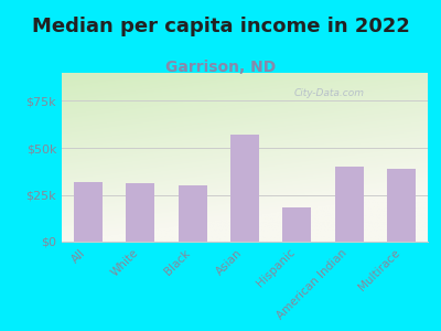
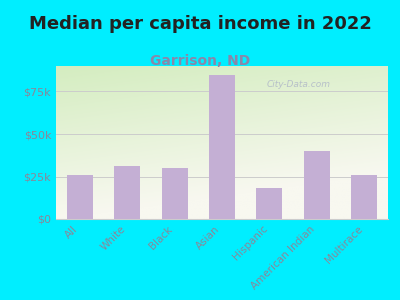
All: $32k -> $26k
Asian: $57k -> $85k
Multirace: $39k -> $26k
